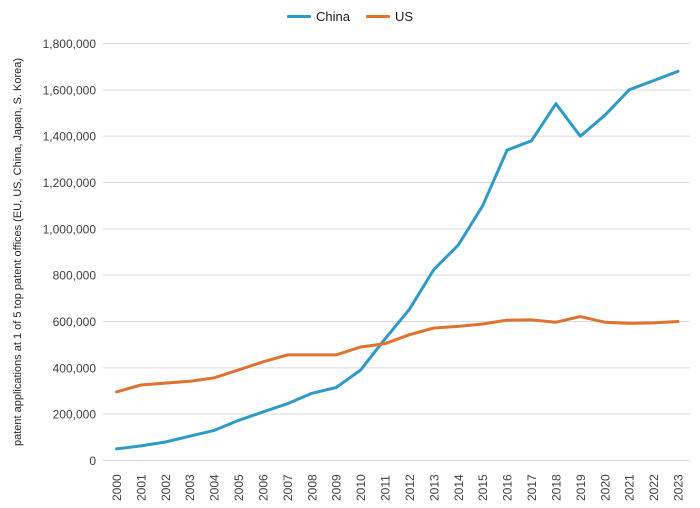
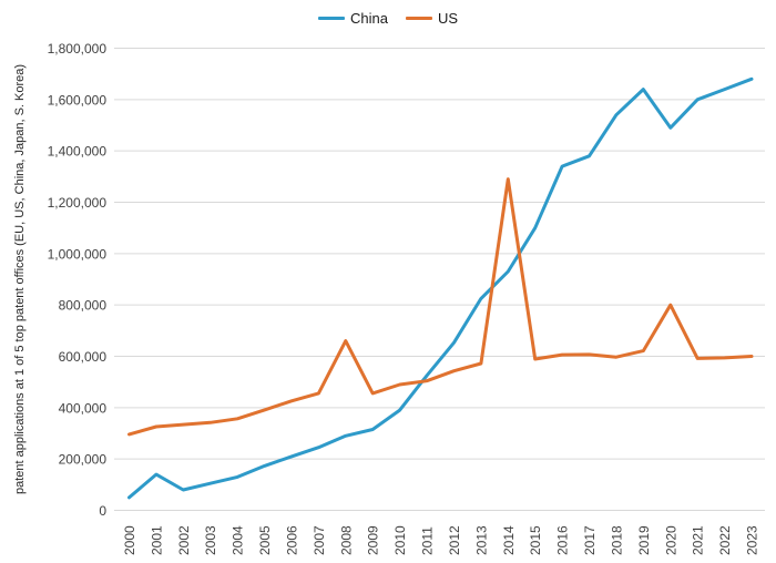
China/2001: 60000 -> 140000
US/2008: 460000 -> 660000
US/2014: 580000 -> 1290000
China/2019: 1400000 -> 1640000
US/2020: 600000 -> 800000
